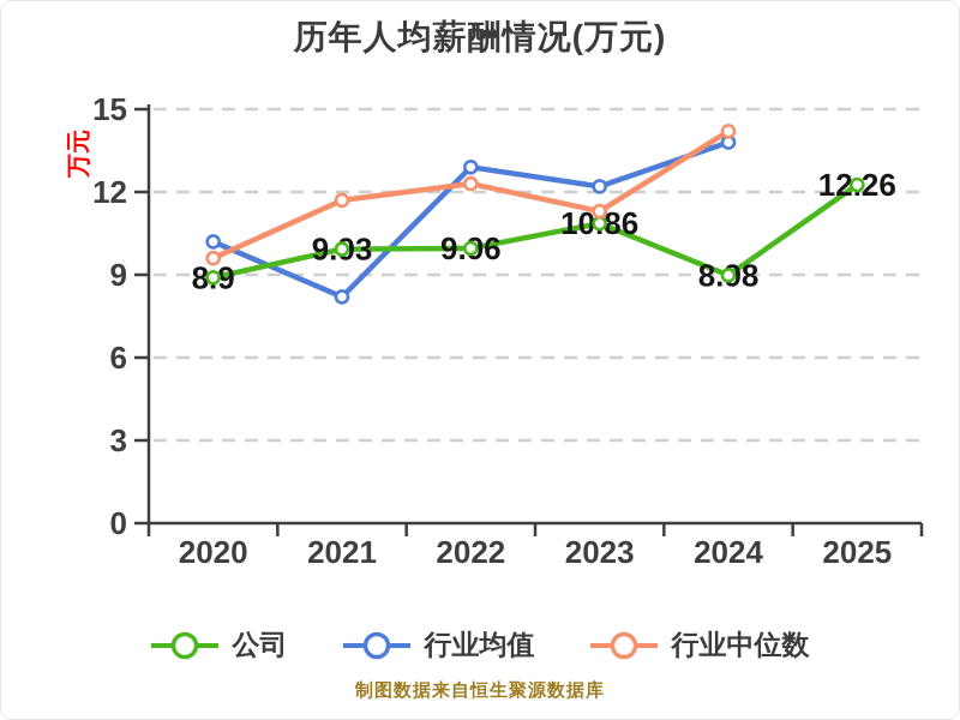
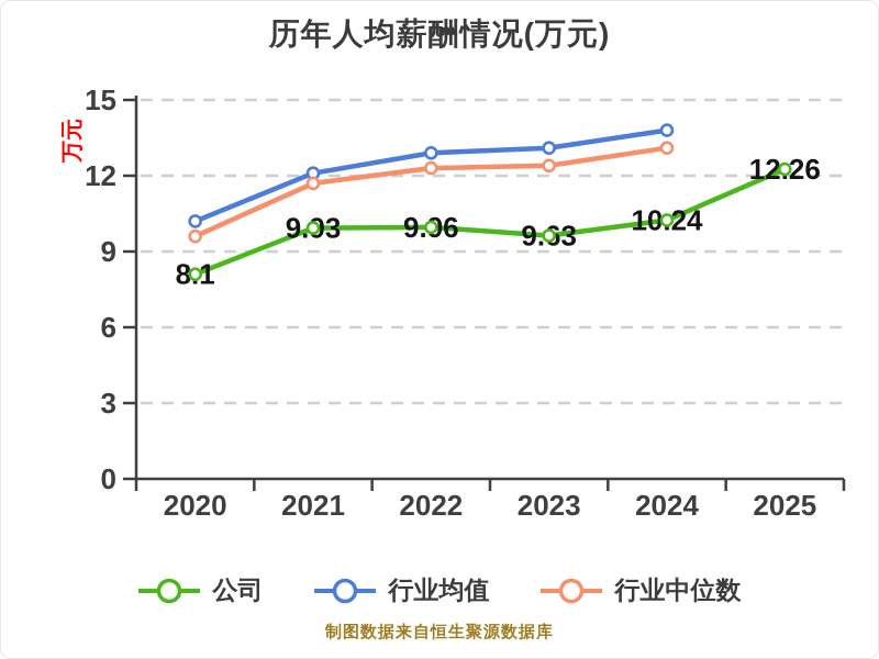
公司/2020: 8.9 -> 8.1
行业均值/2021: 8.2 -> 12.1
公司/2023: 10.86 -> 9.63
行业均值/2023: 12.2 -> 13.1
行业中位数/2023: 11.3 -> 12.4
公司/2024: 8.98 -> 10.24
行业中位数/2024: 14.2 -> 13.1
